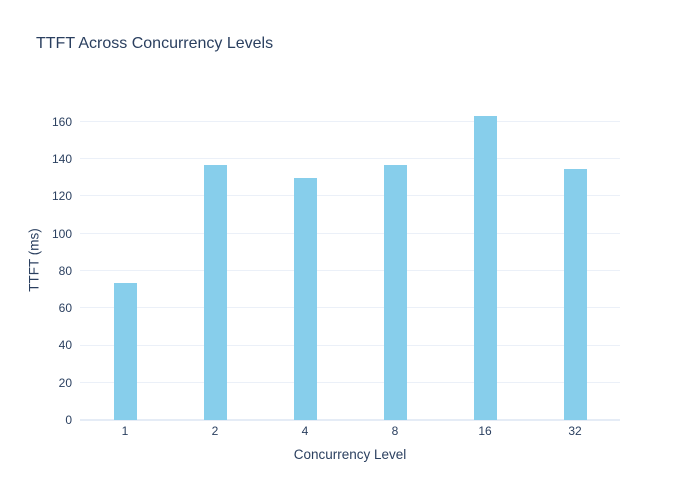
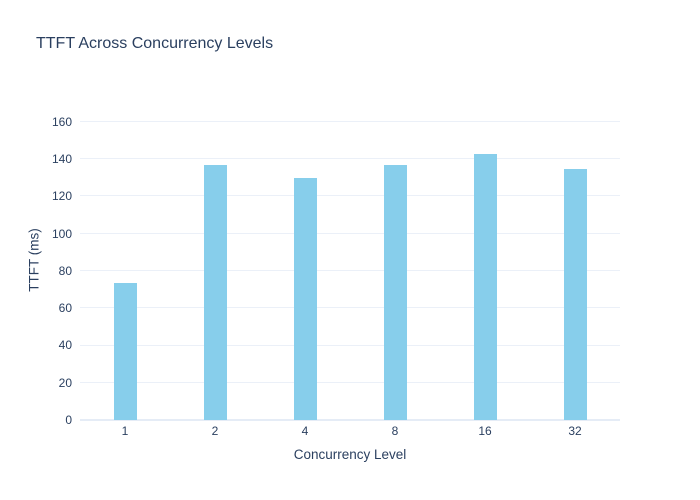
16: 163 -> 143
